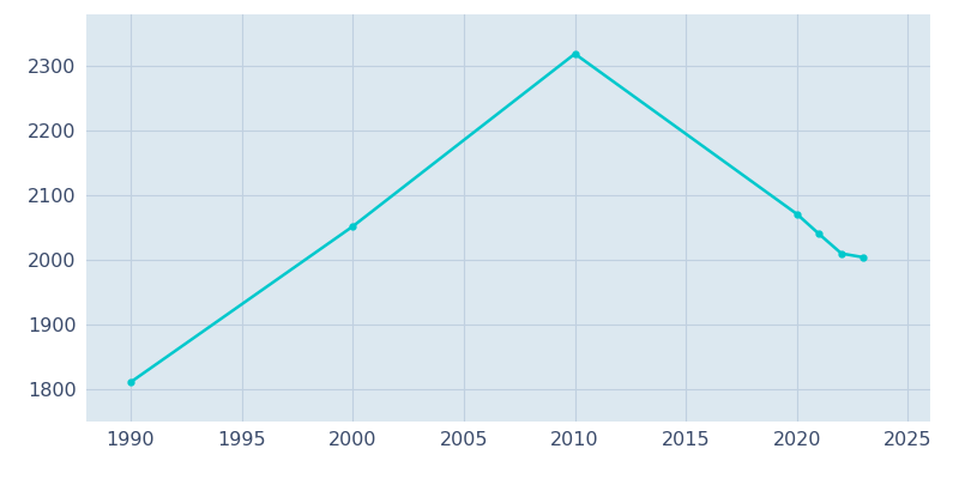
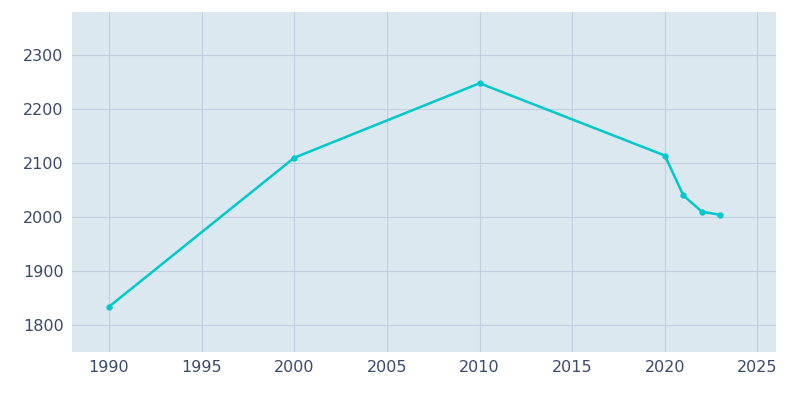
1990: 1811 -> 1834
2000: 2052 -> 2110
2010: 2319 -> 2248
2020: 2071 -> 2114
